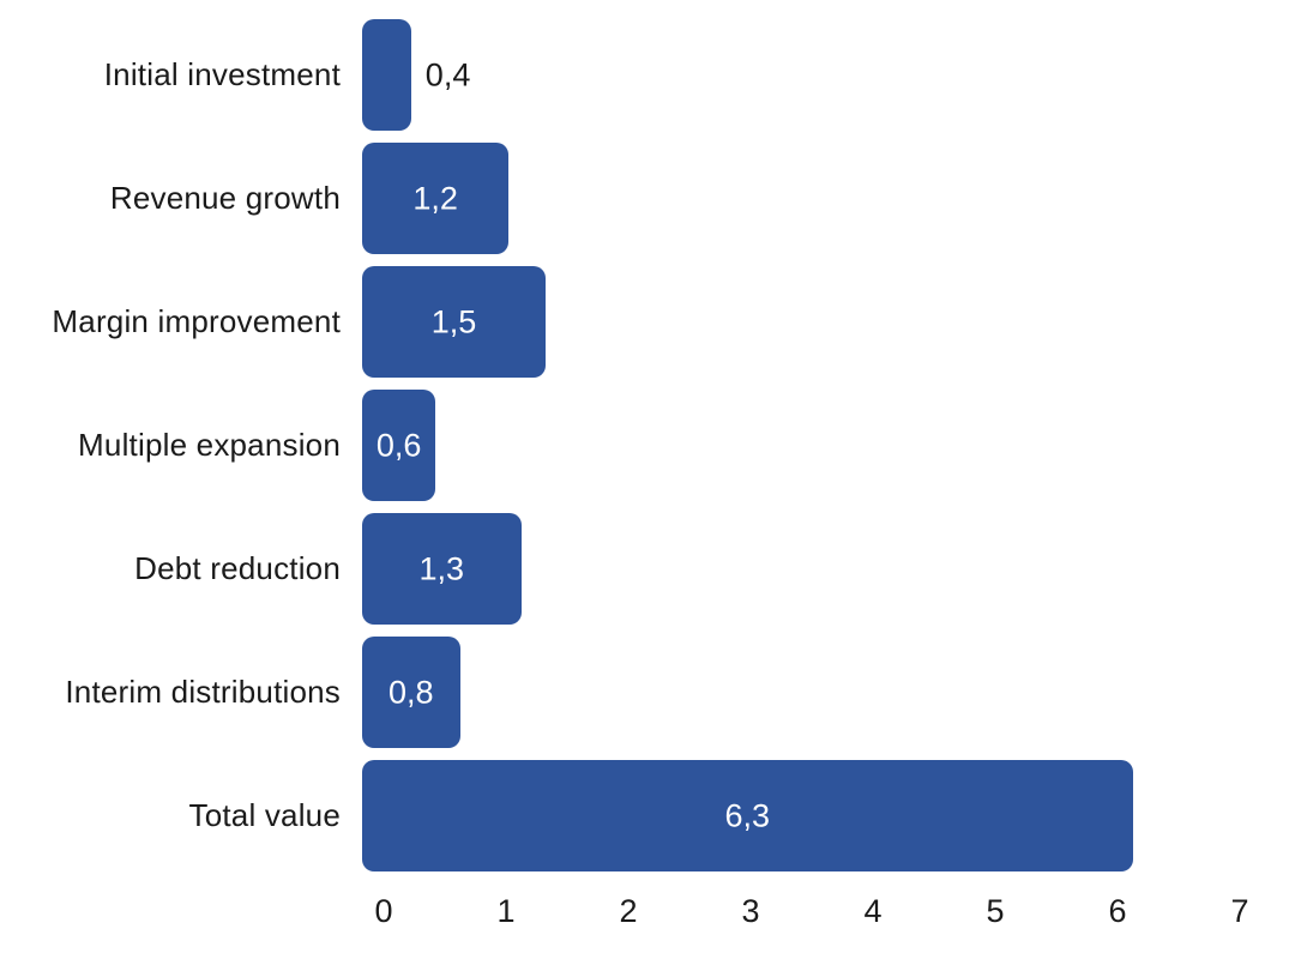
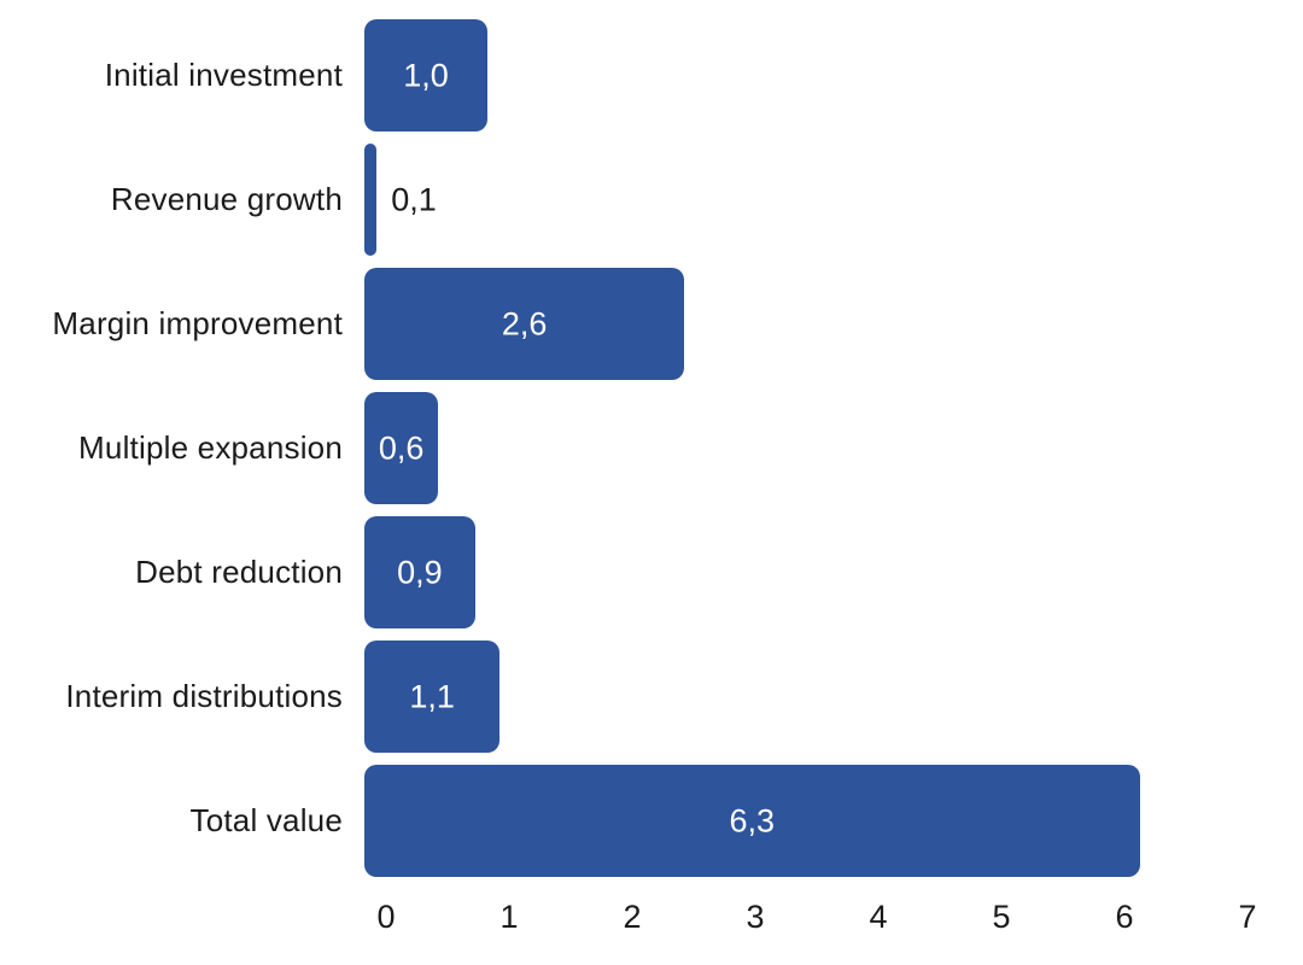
Initial investment: 0,4 -> 1,0
Revenue growth: 1,2 -> 0,1
Margin improvement: 1,5 -> 2,6
Debt reduction: 1,3 -> 0,9
Interim distributions: 0,8 -> 1,1
